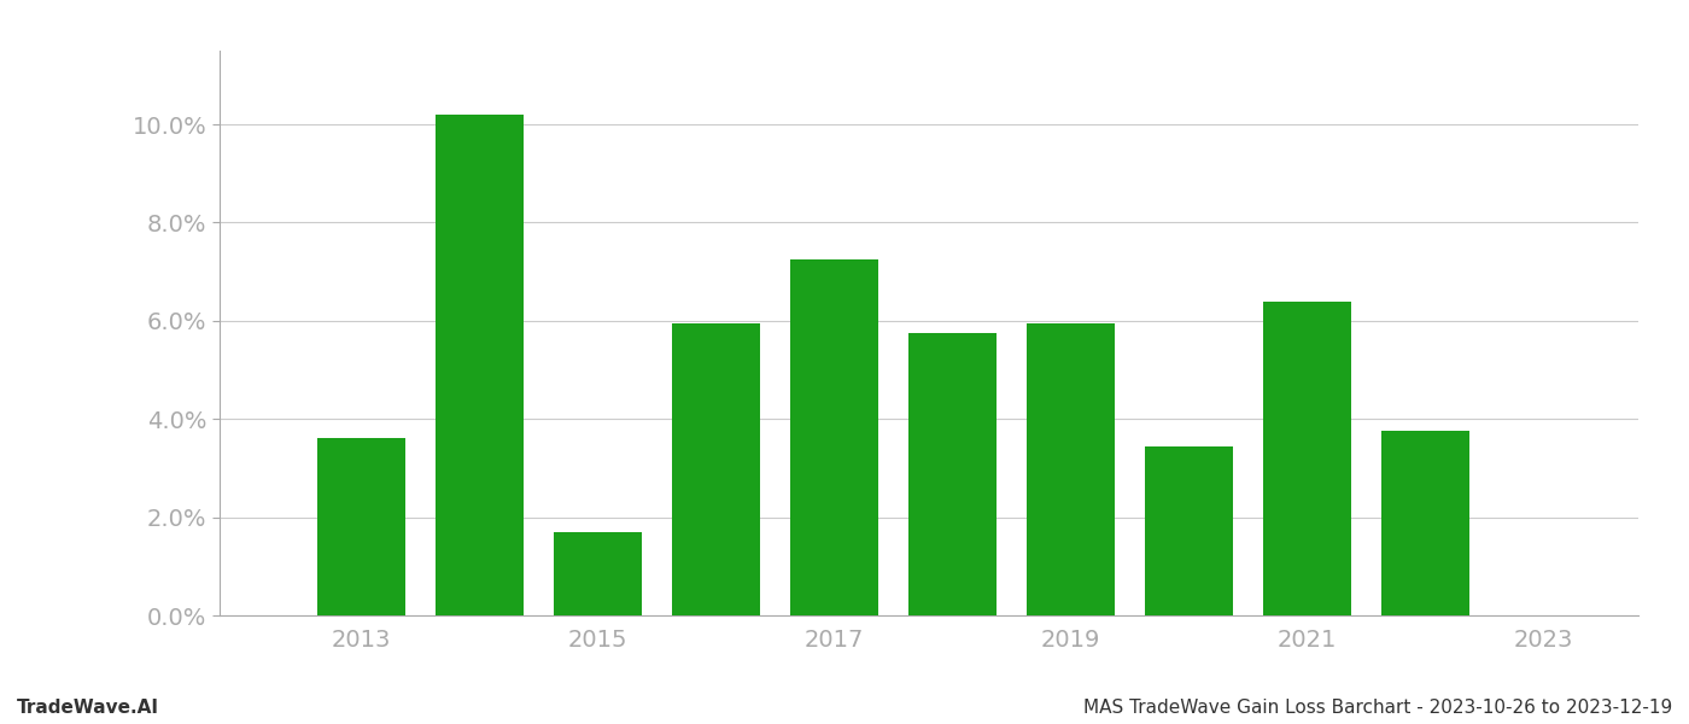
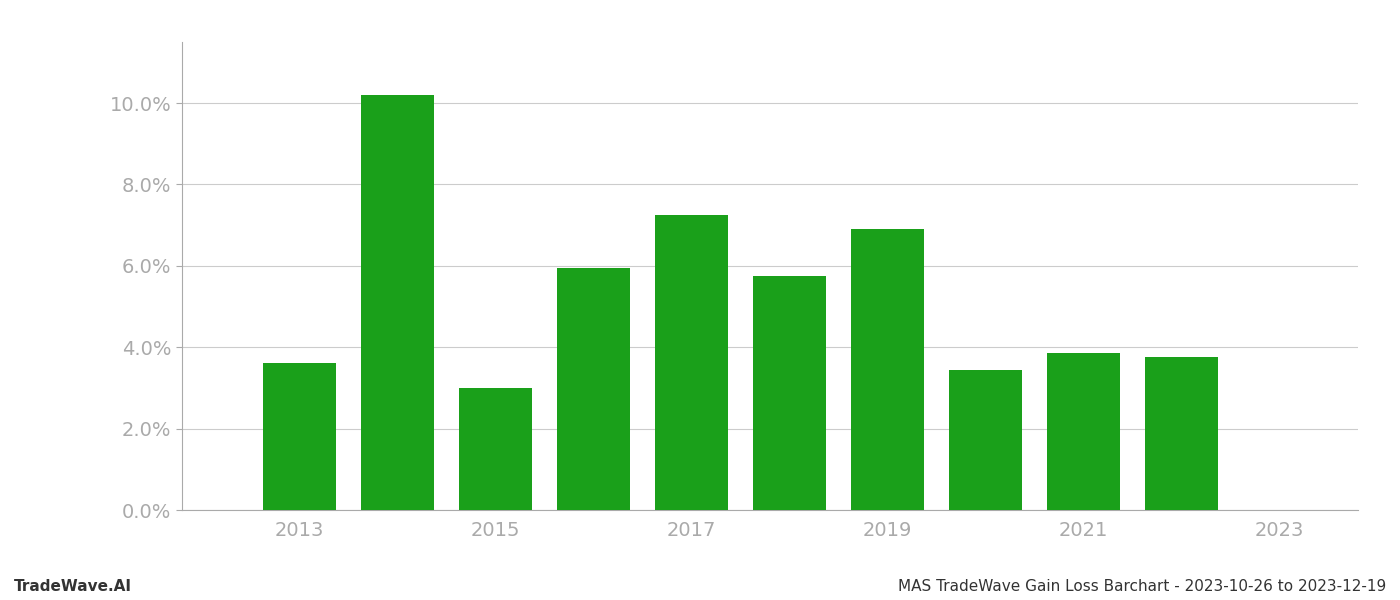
2015: 1.70% -> 3.00%
2019: 5.95% -> 6.90%
2021: 6.40% -> 3.85%
